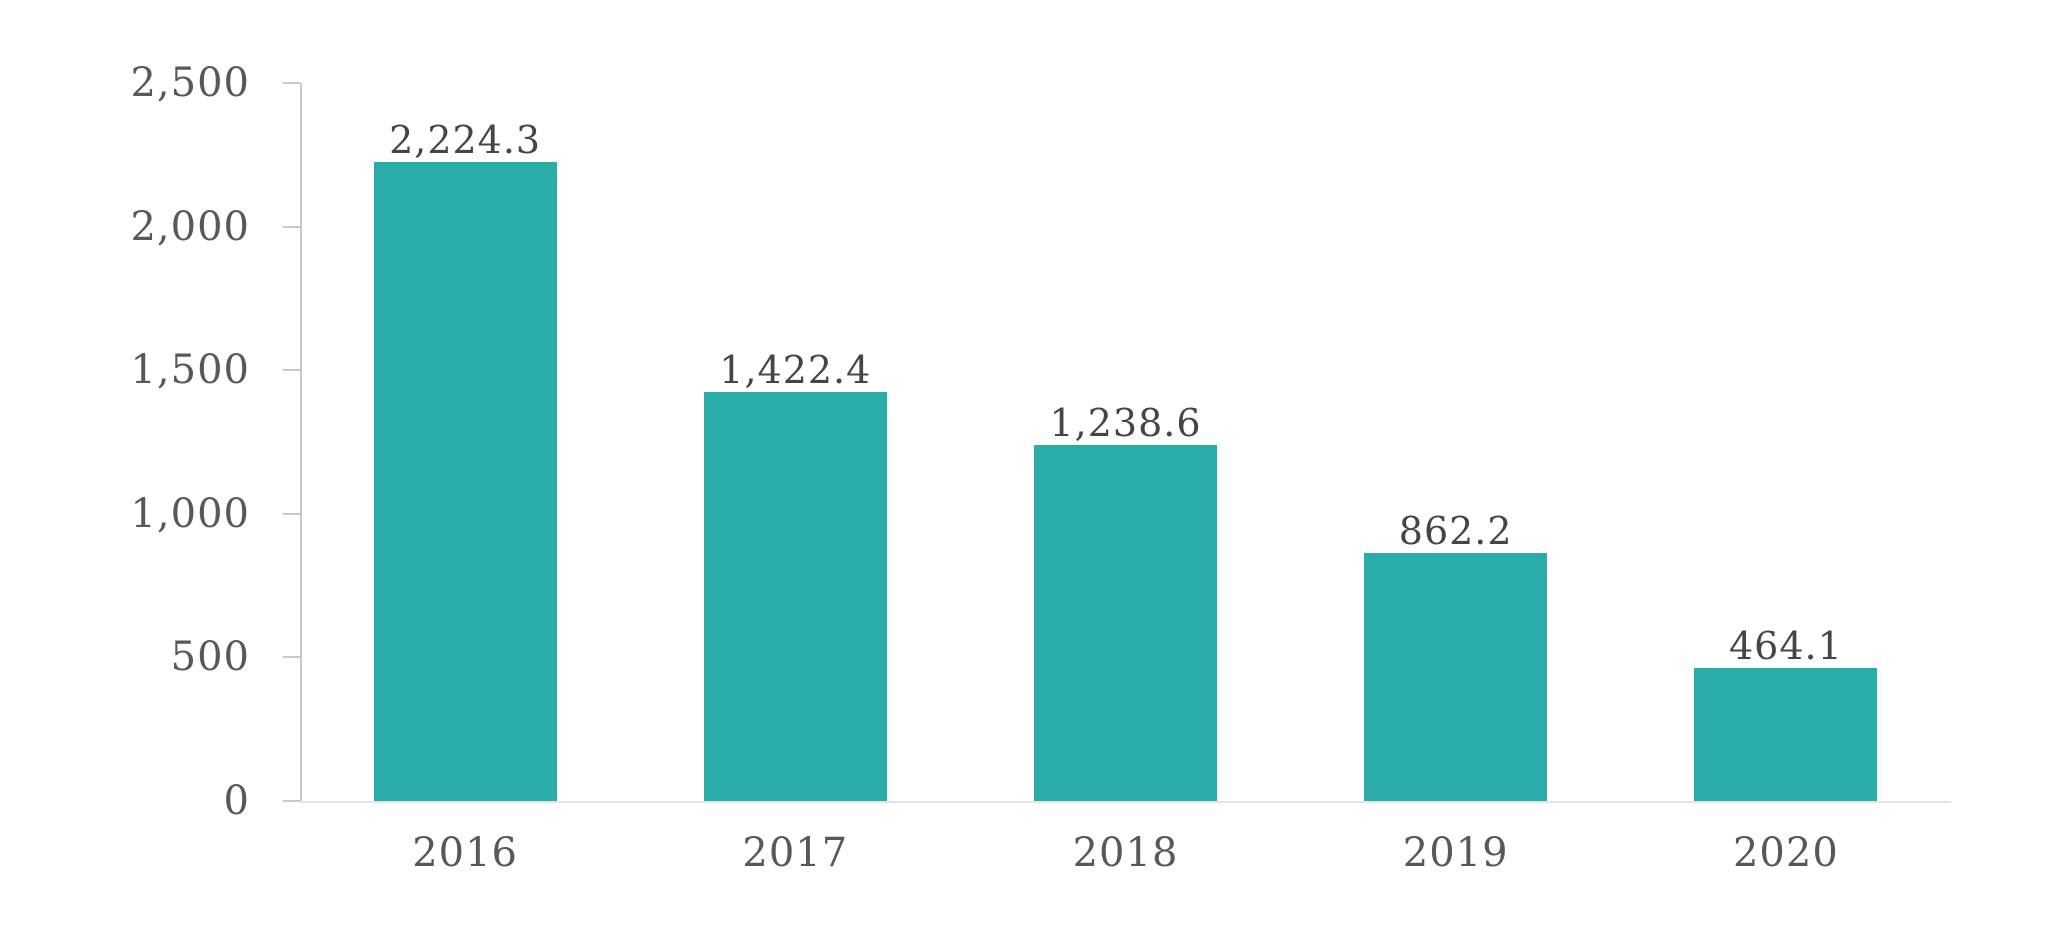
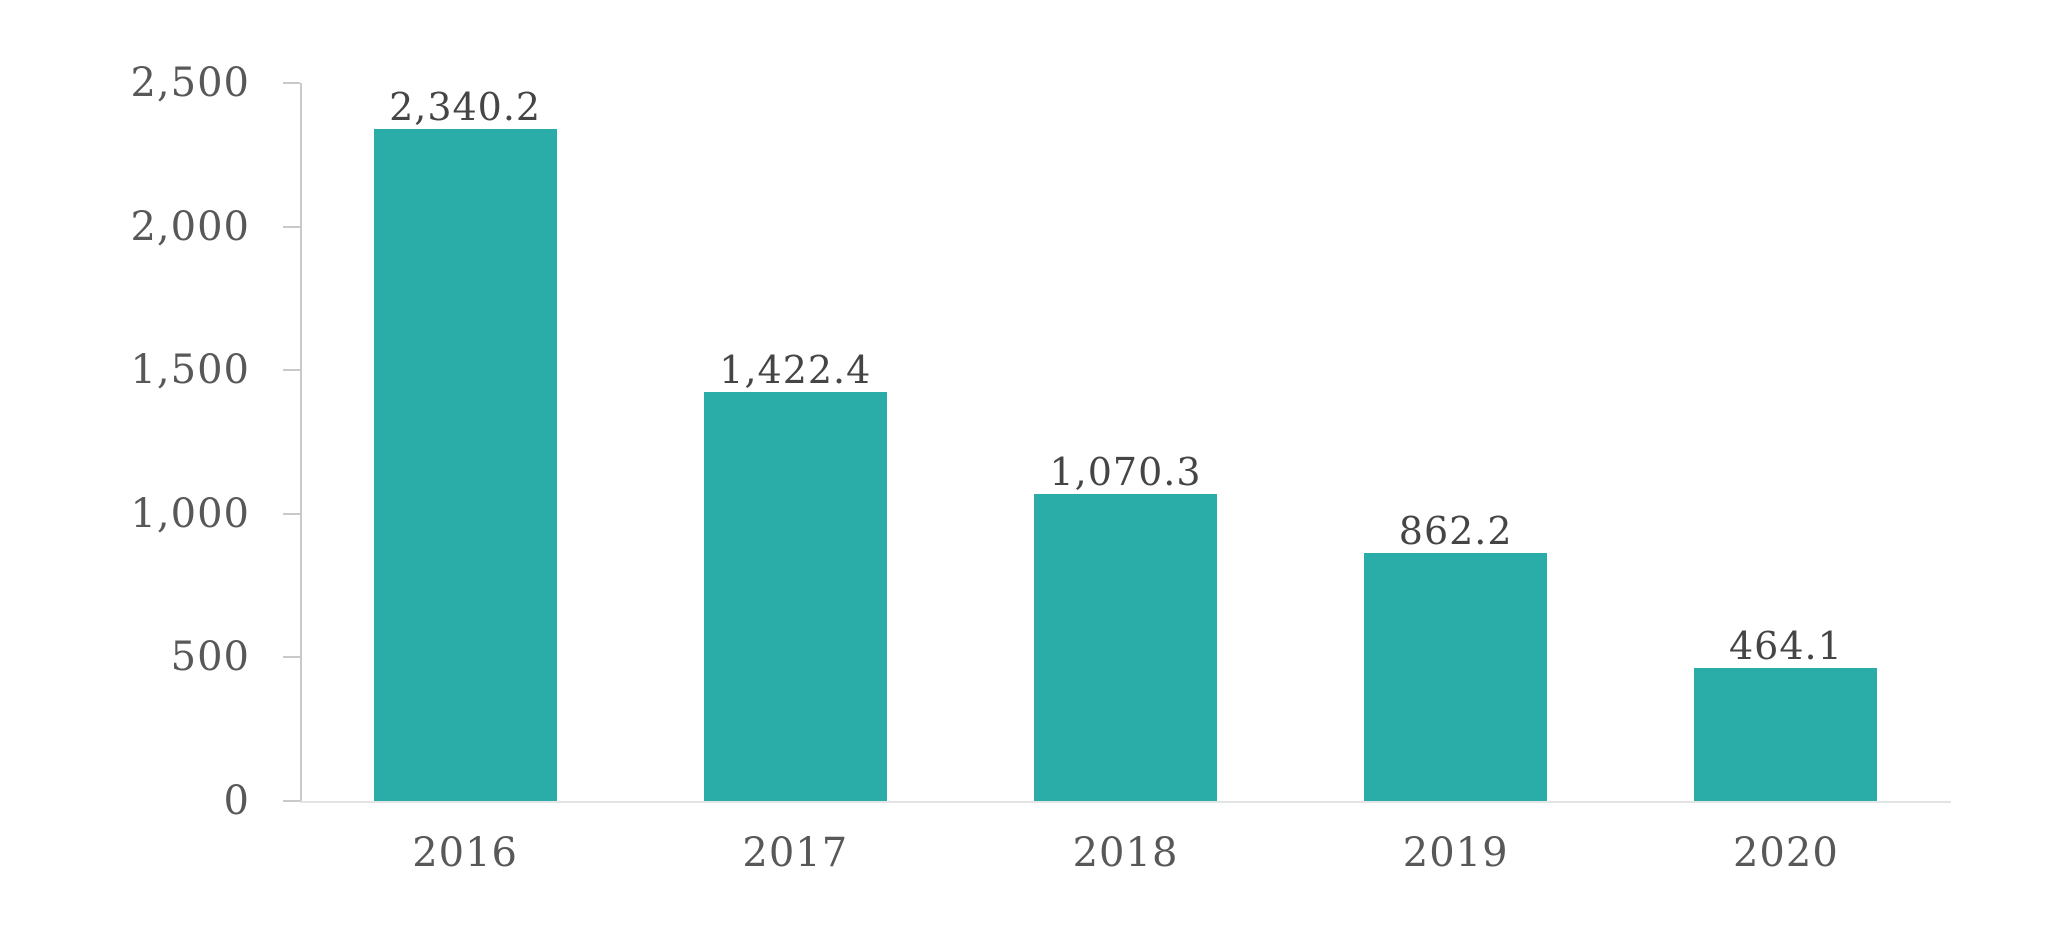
2016: 2,224.3 -> 2,340.2
2018: 1,238.6 -> 1,070.3
